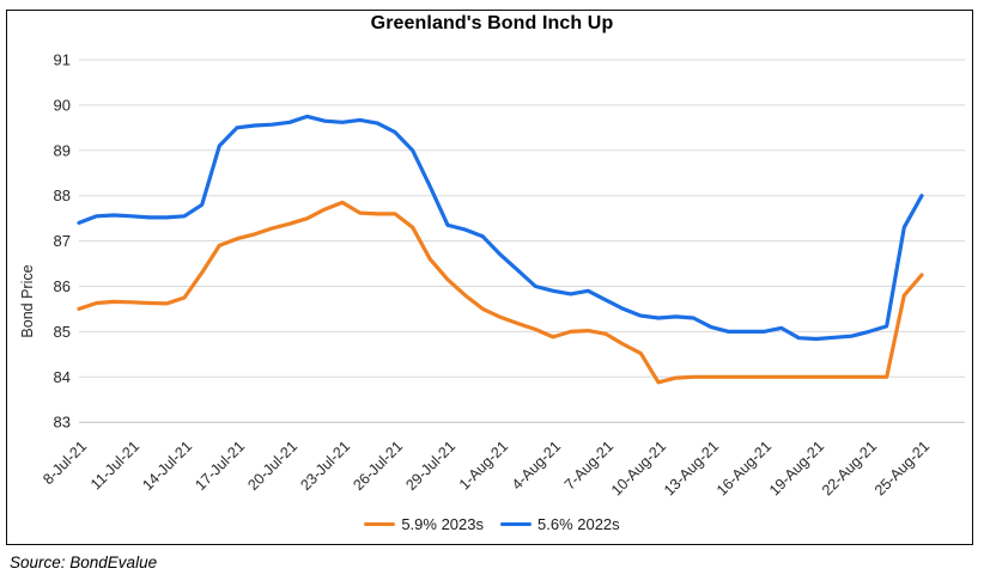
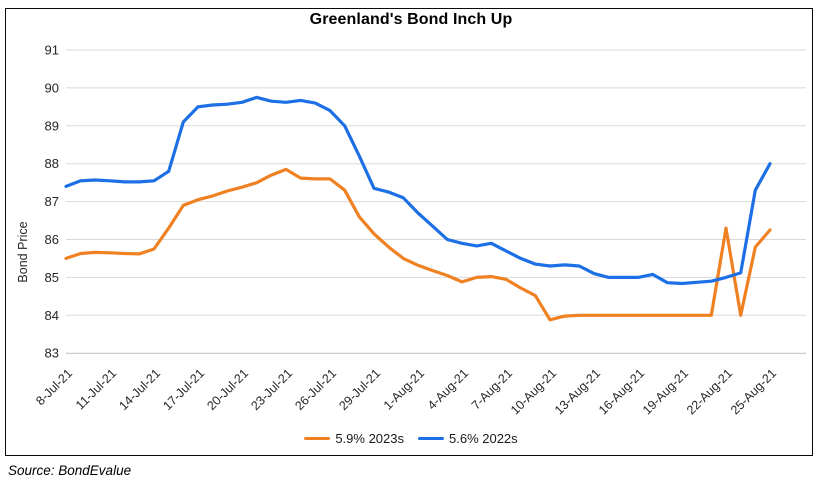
5.9% 2023s/22-Aug-21: 84.0 -> 86.3
